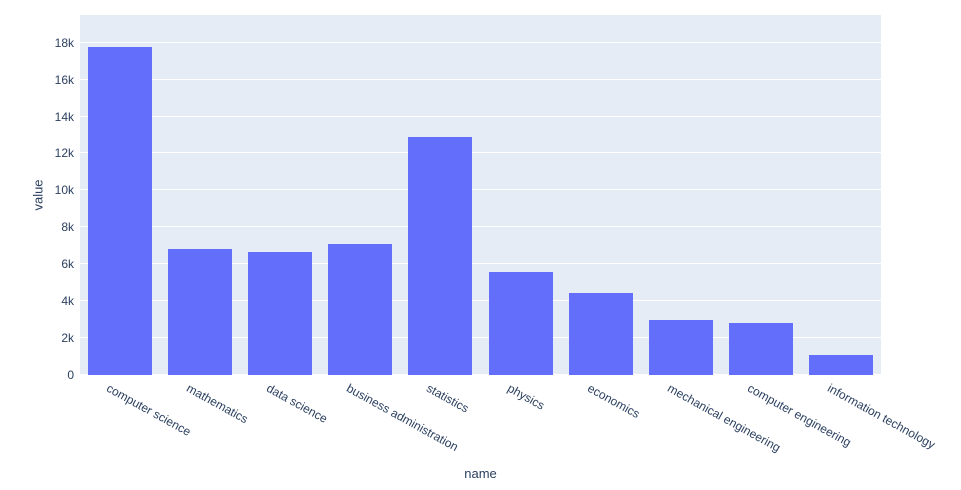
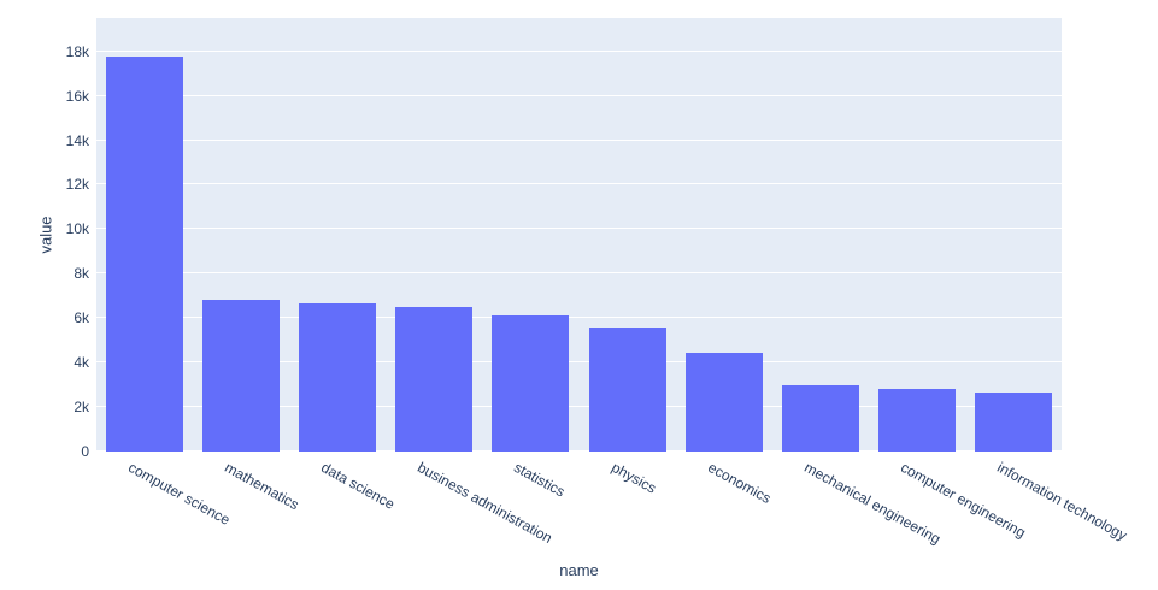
business administration: 7.1k -> 6.5k
statistics: 12.9k -> 6.1k
information technology: 1.1k -> 2.7k
